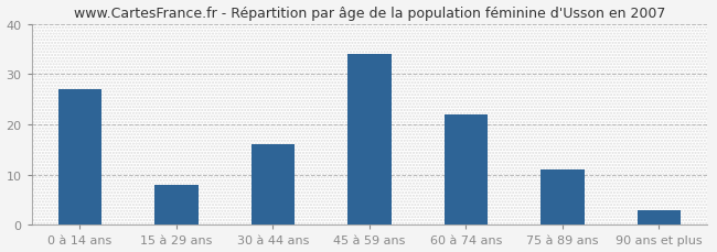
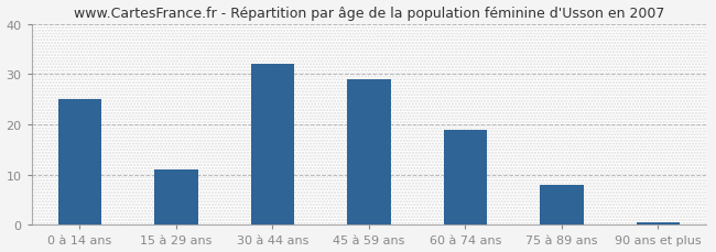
0 à 14 ans: 27.0 -> 25.0
15 à 29 ans: 8.0 -> 11.0
30 à 44 ans: 16.0 -> 32.0
45 à 59 ans: 34.0 -> 29.0
60 à 74 ans: 22.0 -> 19.0
75 à 89 ans: 11.0 -> 8.0
90 ans et plus: 3.0 -> 0.5
